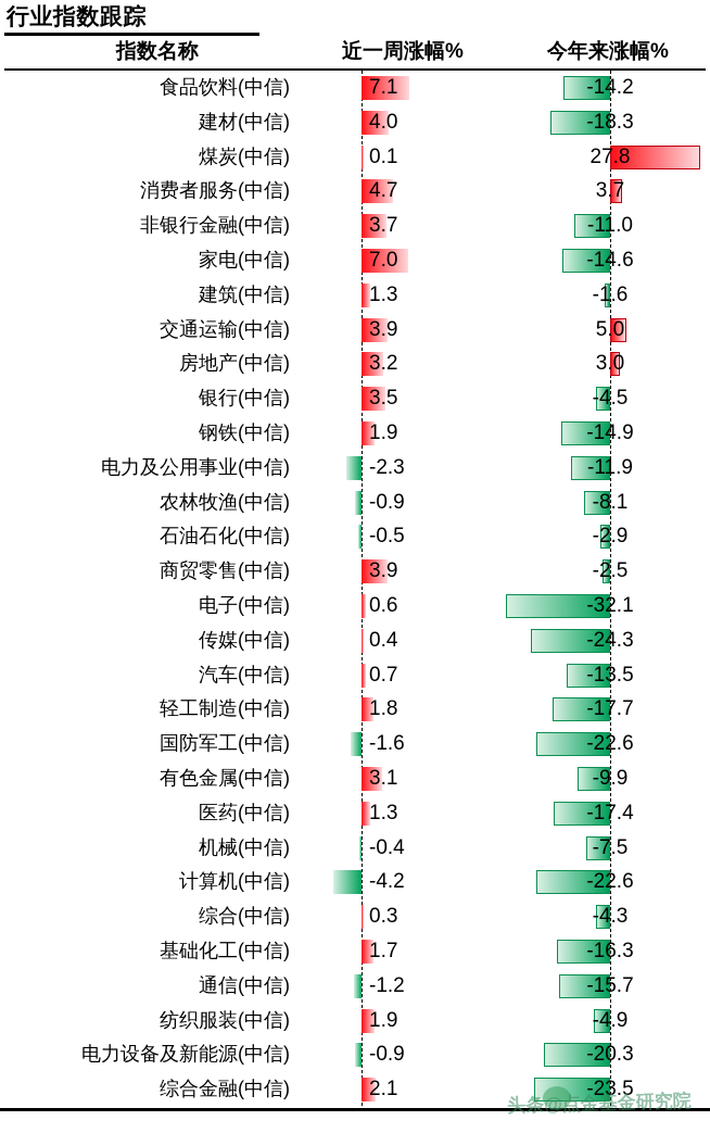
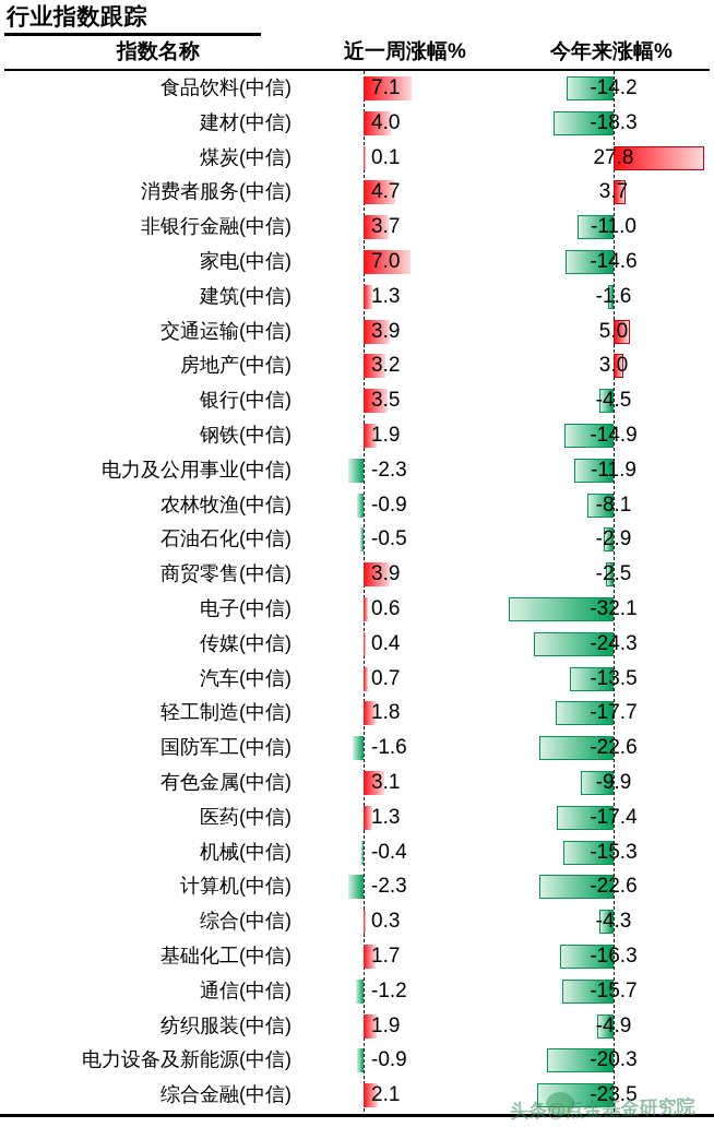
今年来涨幅%/机械(中信): -7.5 -> -15.3
近一周涨幅%/计算机(中信): -4.2 -> -2.3
